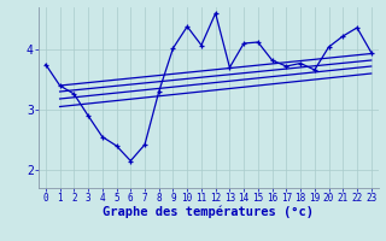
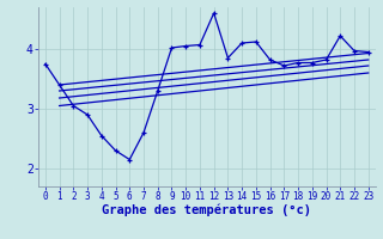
2: 3.26 -> 3.05
5: 2.40 -> 2.30
7: 2.42 -> 2.60
10: 4.38 -> 4.05
13: 3.70 -> 3.85
19: 3.66 -> 3.77
20: 4.04 -> 3.82
22: 4.36 -> 3.97
